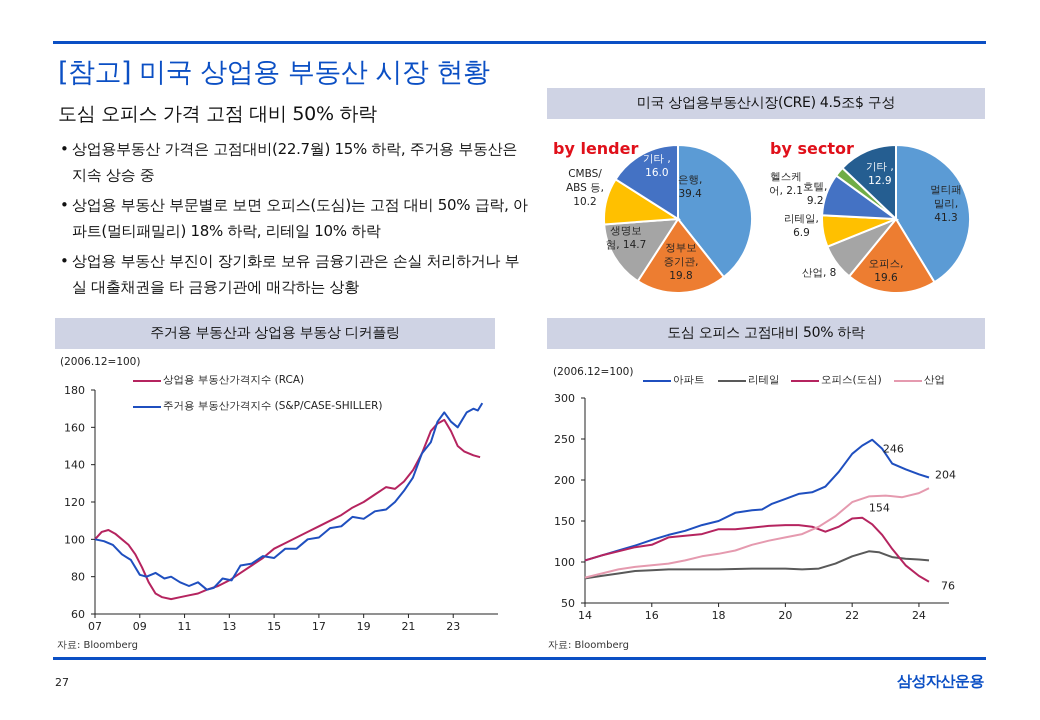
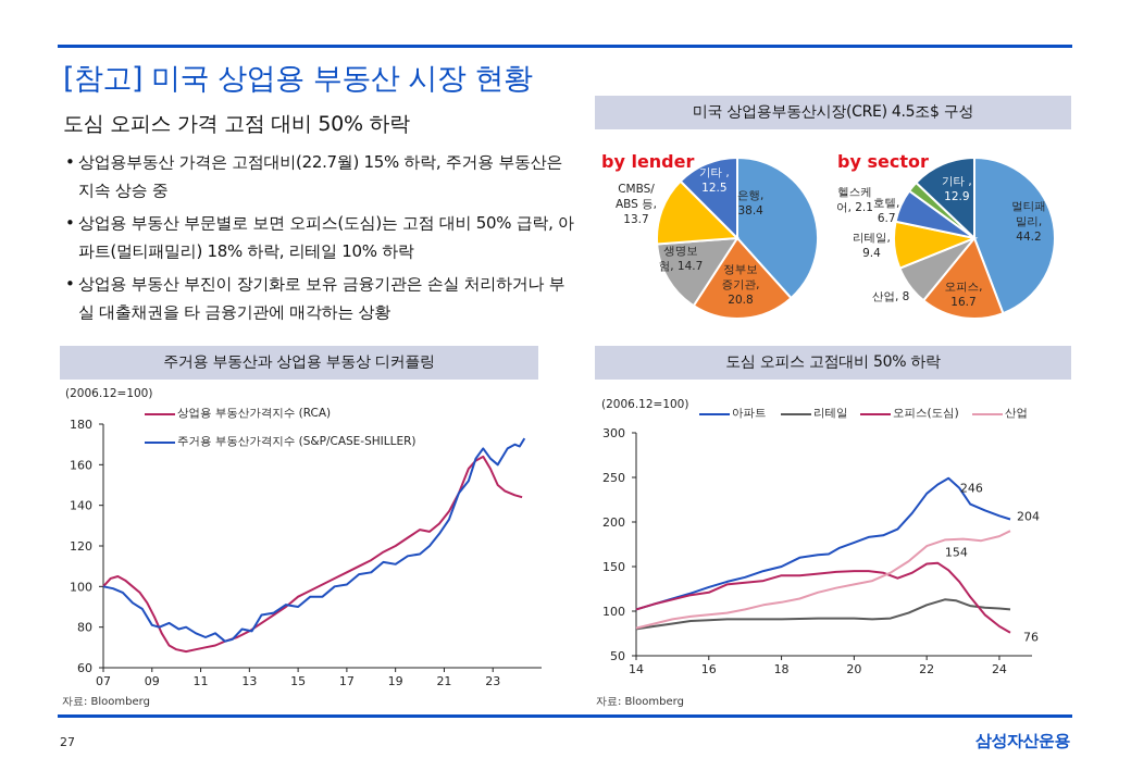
by lender/은행,: 39.4 -> 38.4
by lender/정부보 증기관,: 19.8 -> 20.8
by lender/CMBS/ ABS 등,: 10.2 -> 13.7
by lender/기타 ,: 16.0 -> 12.5
by sector/멀티패 밀리,: 41.3 -> 44.2
by sector/오피스,: 19.6 -> 16.7
by sector/리테일,: 6.9 -> 9.4
by sector/호텔,: 9.2 -> 6.7
